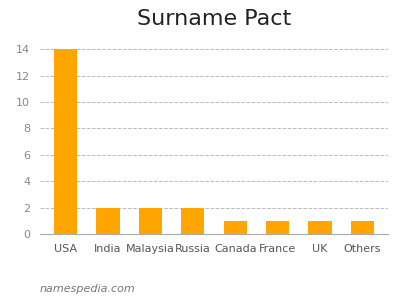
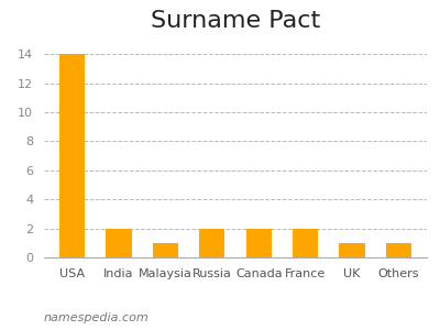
Malaysia: 2 -> 1
Canada: 1 -> 2
France: 1 -> 2
